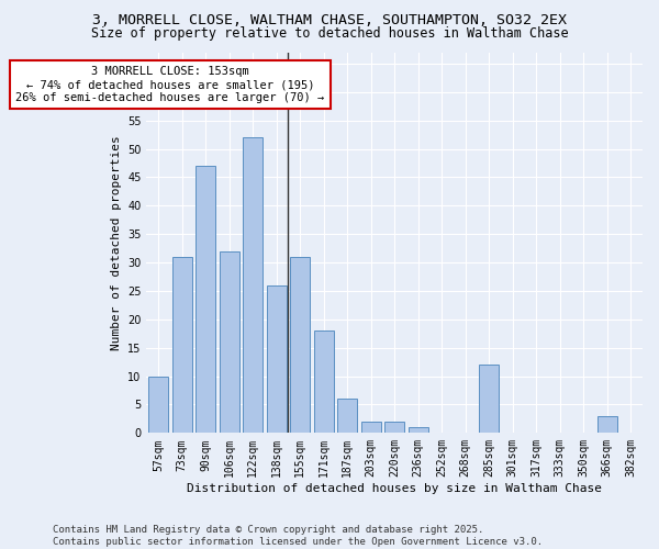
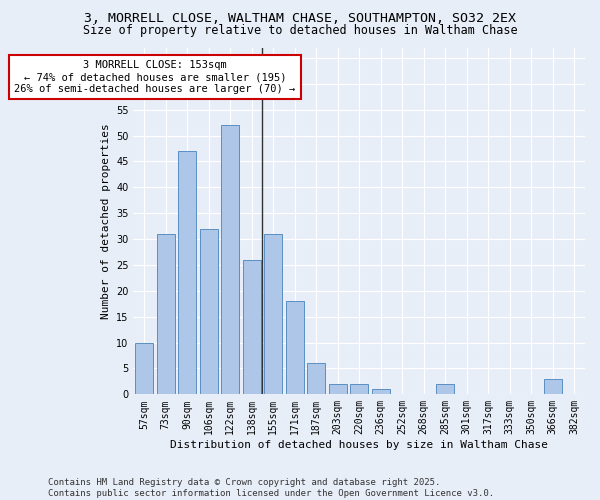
285sqm: 12 -> 2
